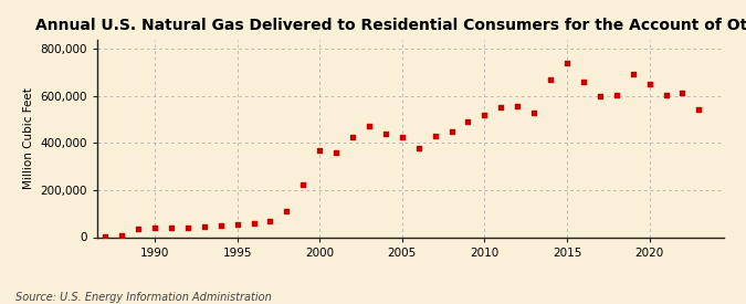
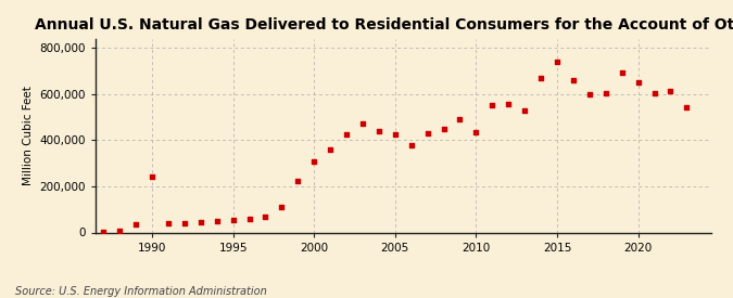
1990: 38,000 -> 240,000
2000: 370,000 -> 310,000
2010: 520,000 -> 435,000
